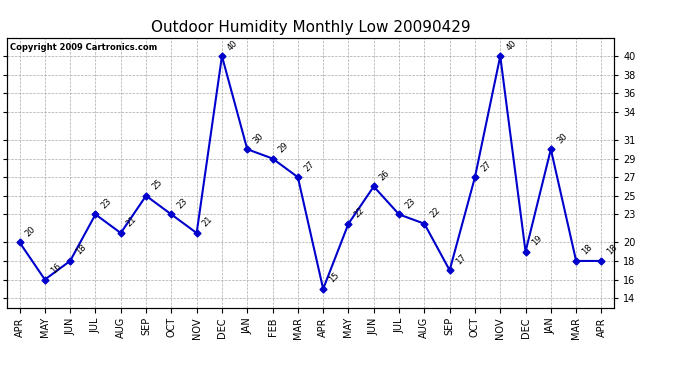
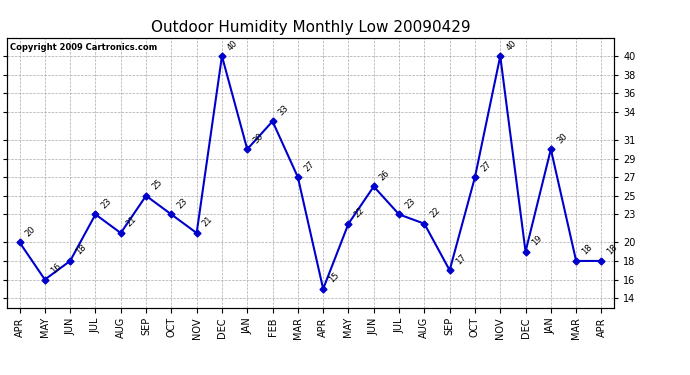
FEB: 29 -> 33
